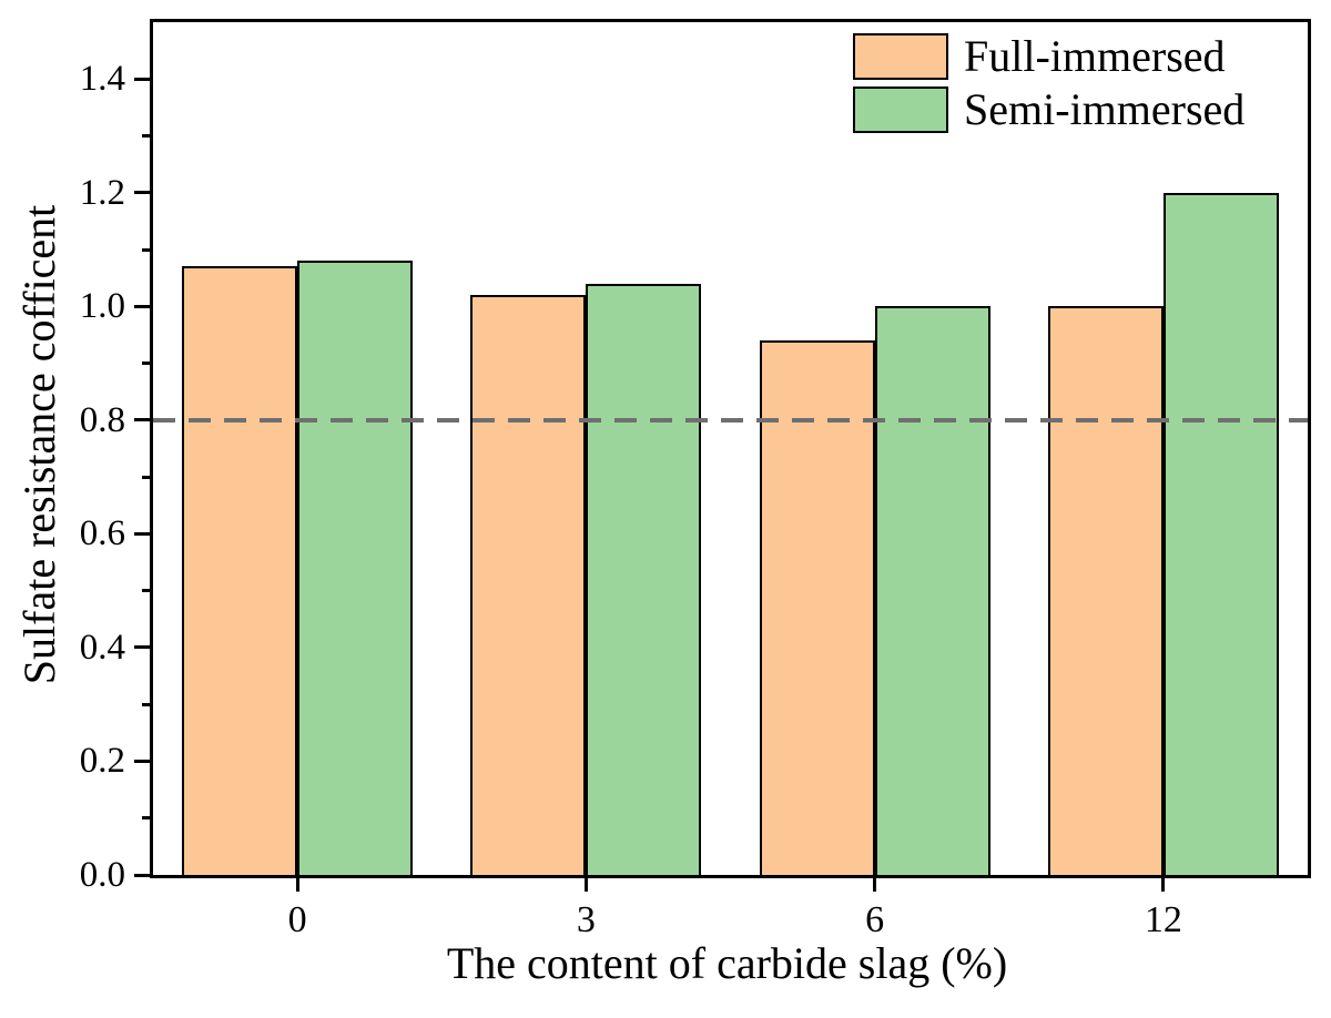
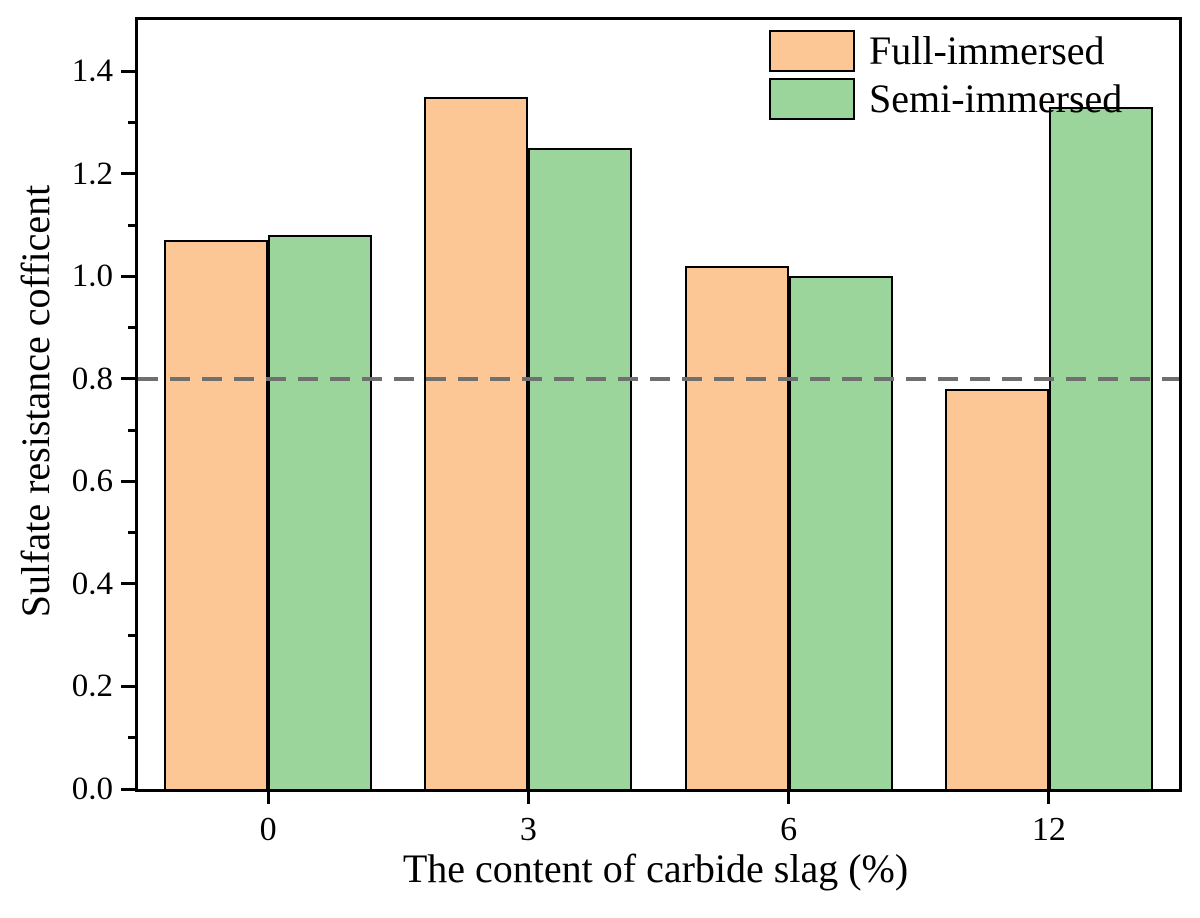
Full-immersed/3: 1.02 -> 1.35
Semi-immersed/3: 1.04 -> 1.25
Full-immersed/6: 0.94 -> 1.02
Full-immersed/12: 1.00 -> 0.78
Semi-immersed/12: 1.20 -> 1.33
